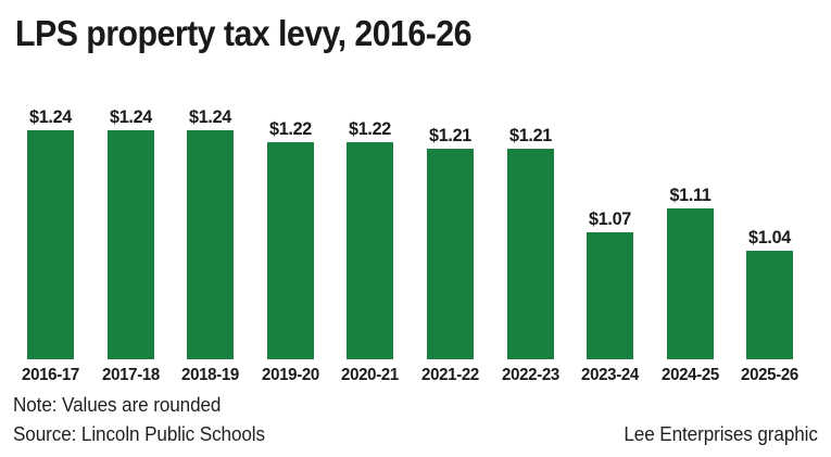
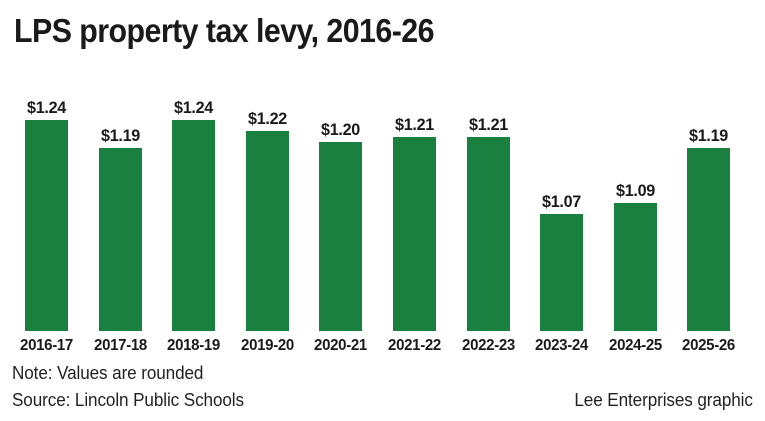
2017-18: $1.24 -> $1.19
2020-21: $1.22 -> $1.20
2024-25: $1.11 -> $1.09
2025-26: $1.04 -> $1.19
